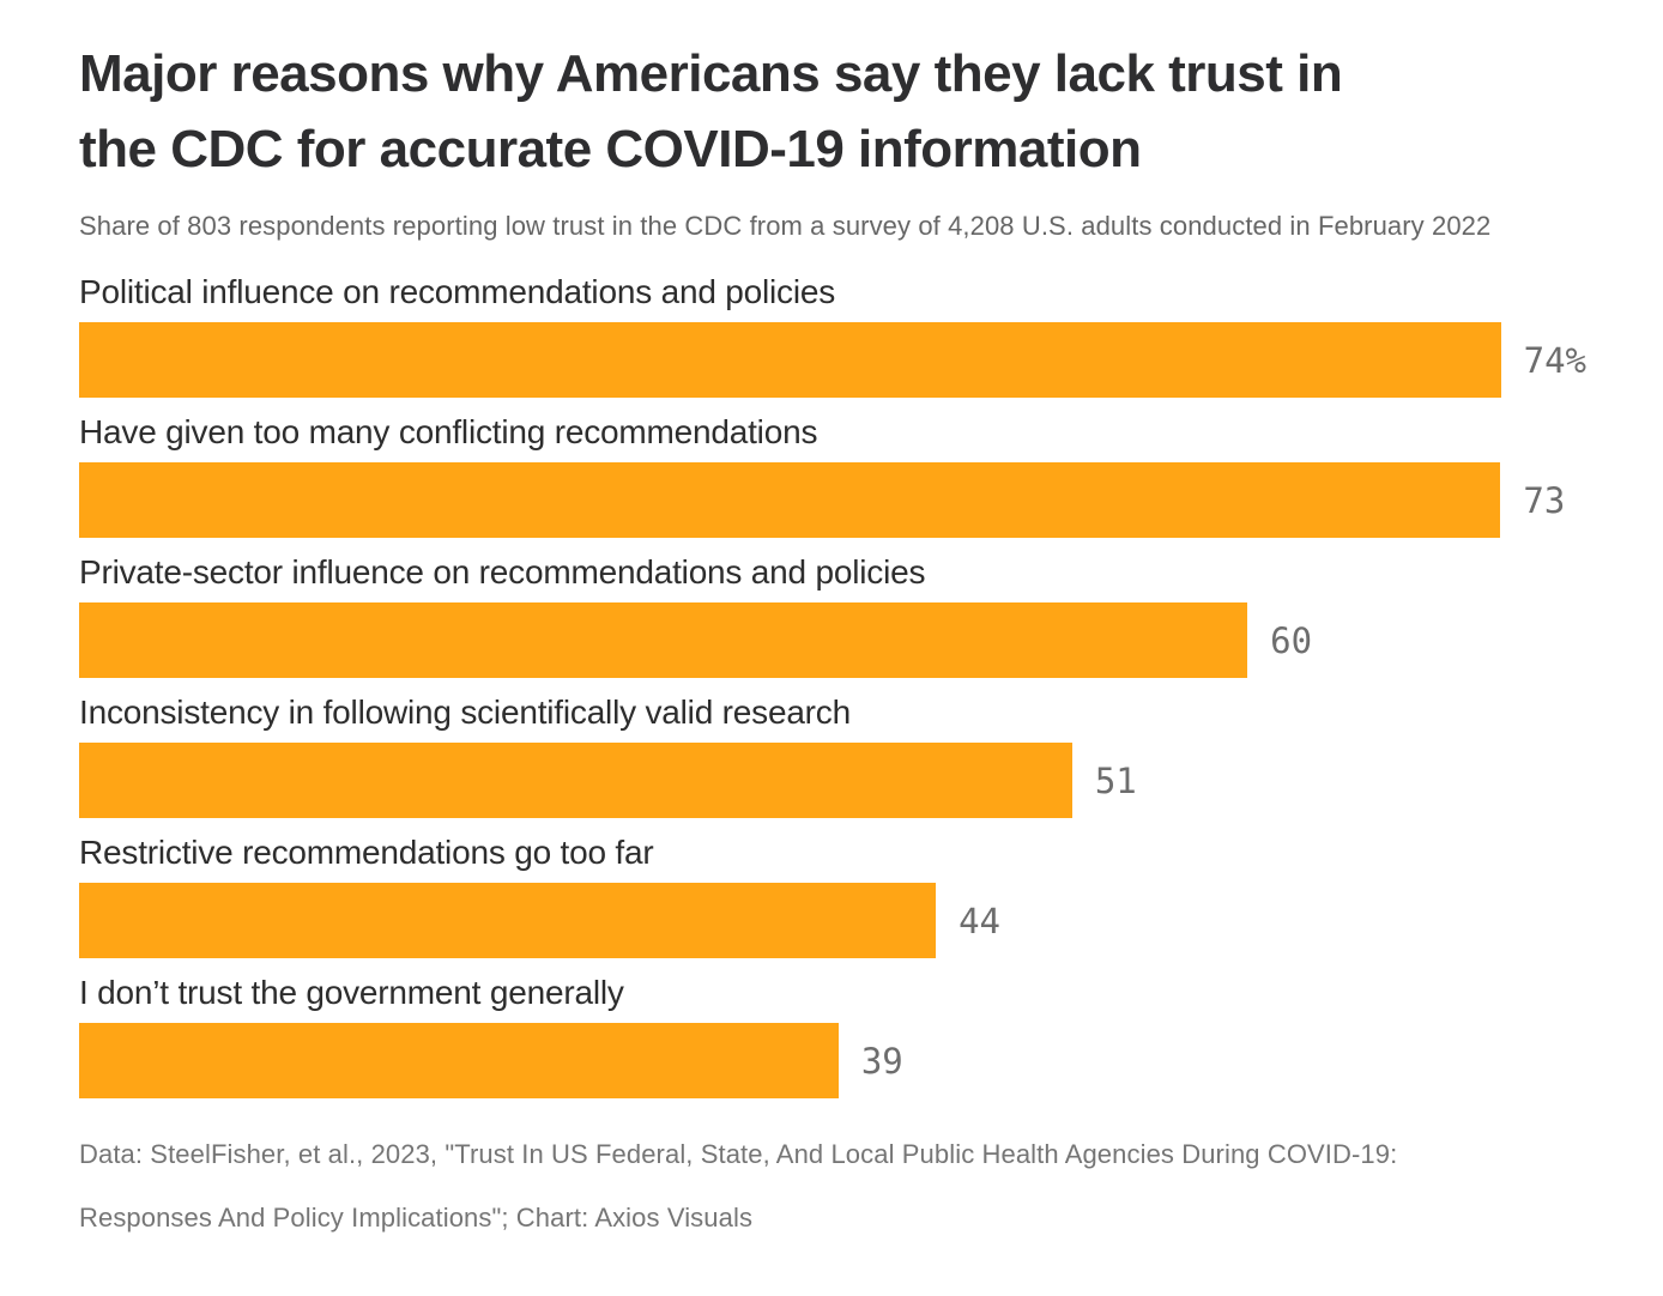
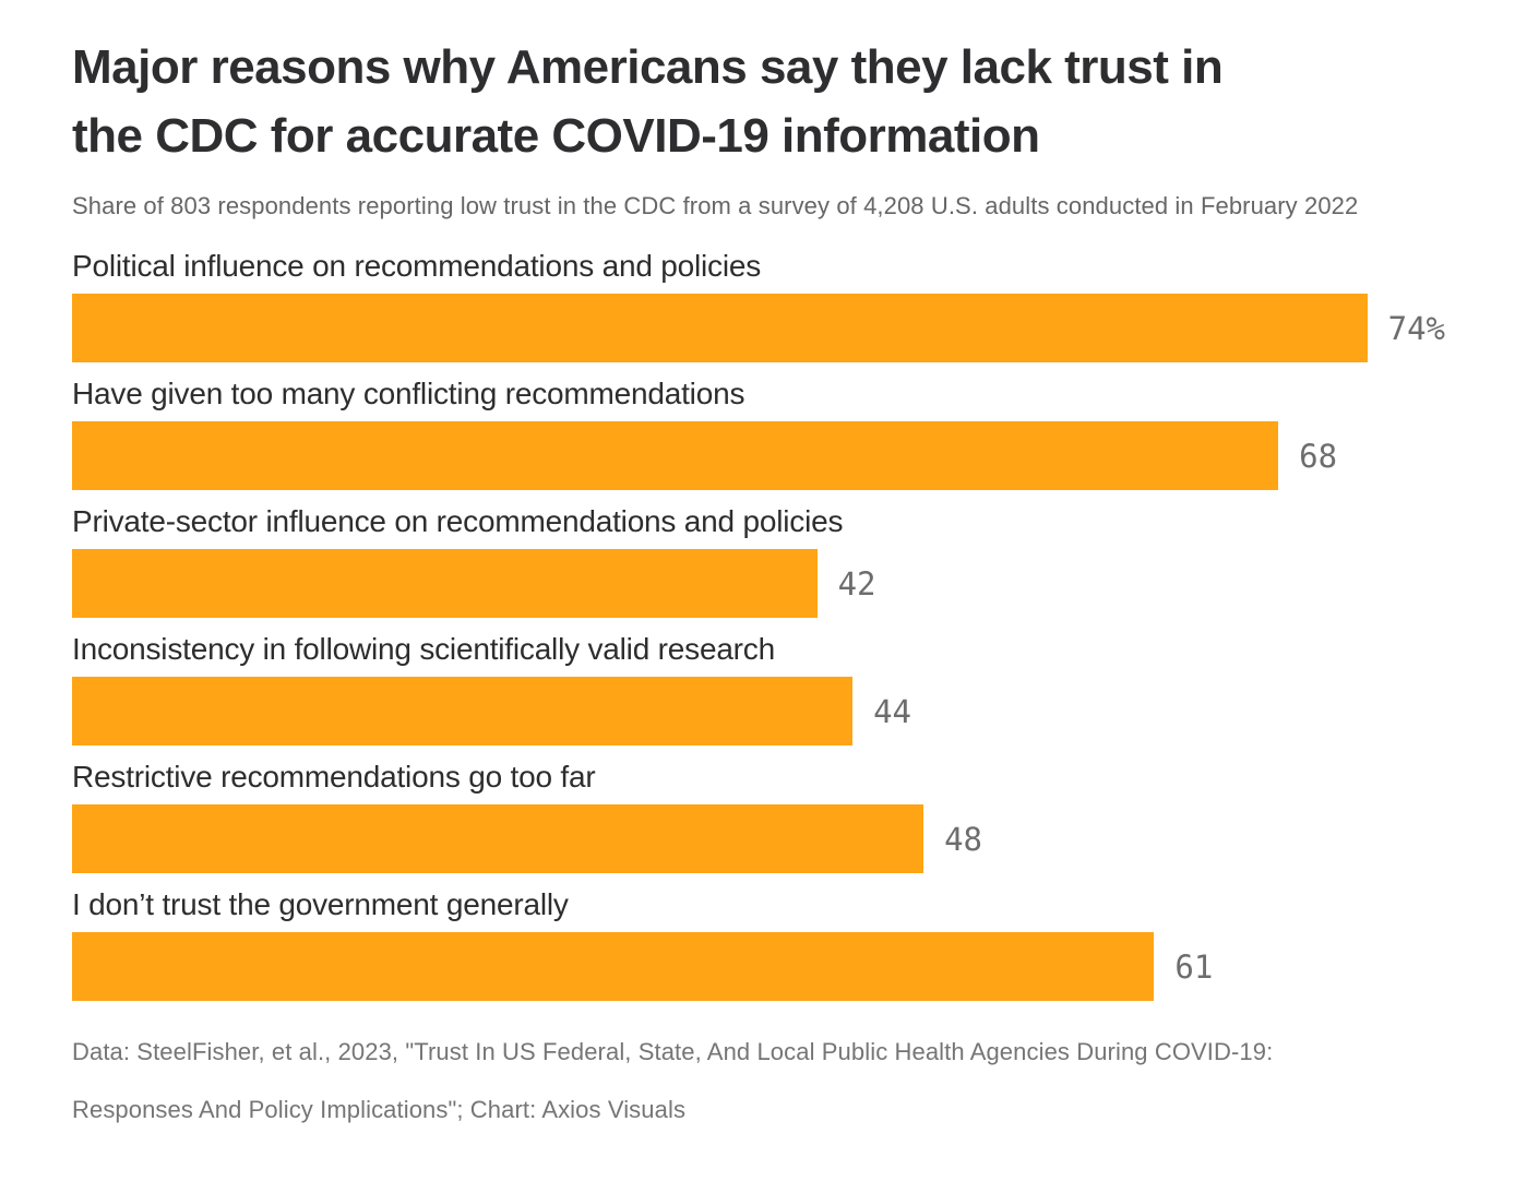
Have given too many conflicting recommendations: 73 -> 68
Private-sector influence on recommendations and policies: 60 -> 42
Inconsistency in following scientifically valid research: 51 -> 44
Restrictive recommendations go too far: 44 -> 48
I don’t trust the government generally: 39 -> 61
